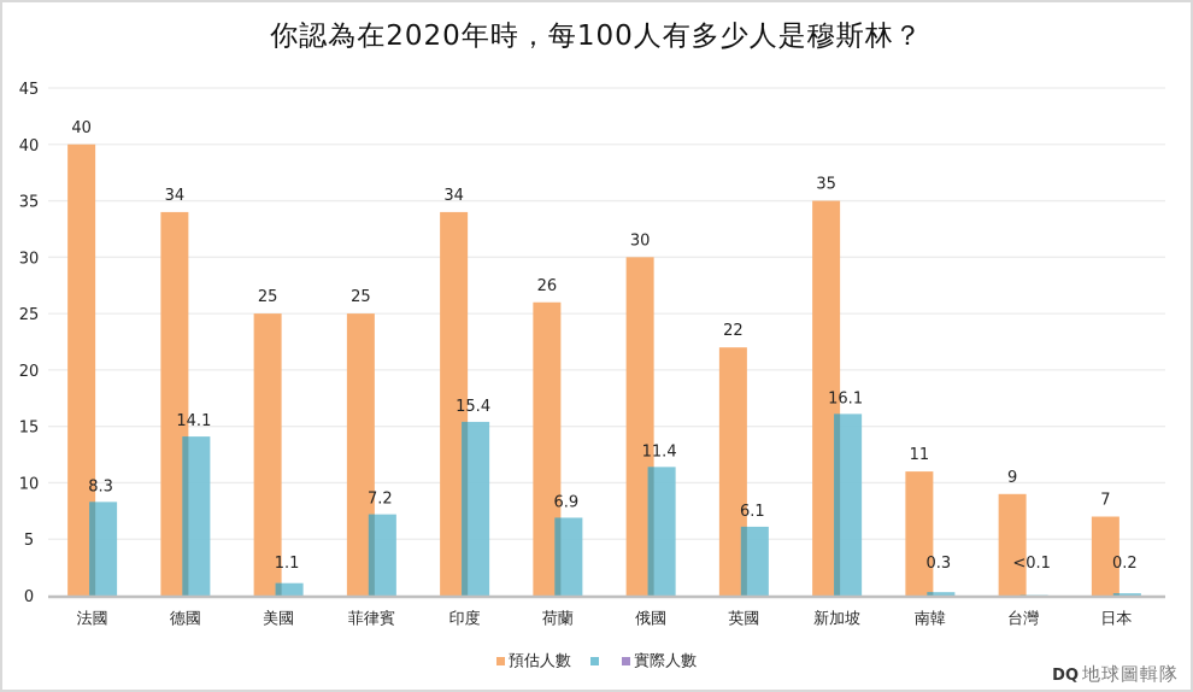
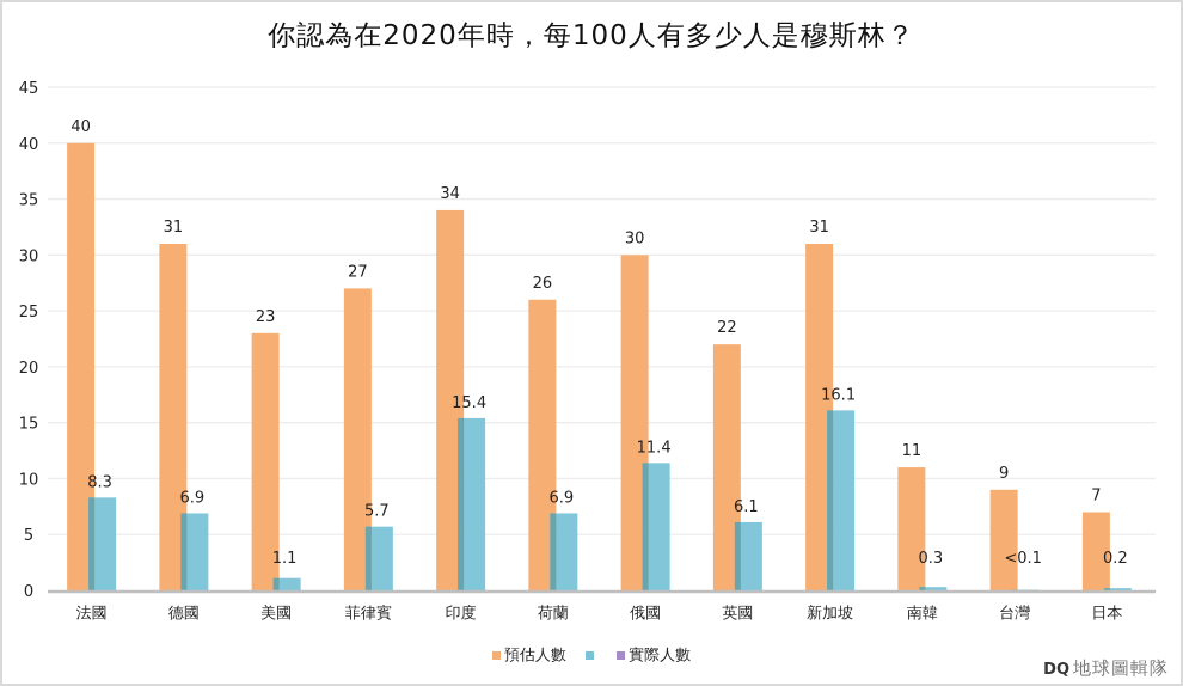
預估人數/德國: 34 -> 31
實際人數/德國: 14.1 -> 6.9
預估人數/美國: 25 -> 23
預估人數/菲律賓: 25 -> 27
實際人數/菲律賓: 7.2 -> 5.7
預估人數/新加坡: 35 -> 31
